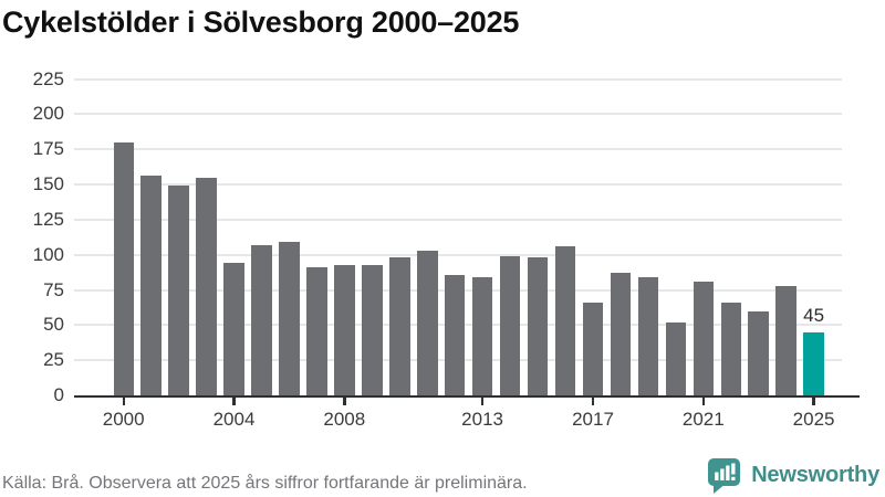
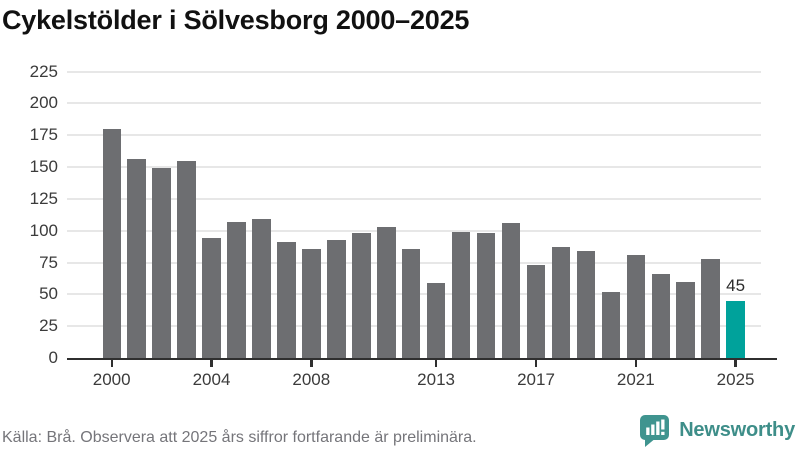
2008: 93 -> 86
2013: 84 -> 59
2017: 66 -> 73
